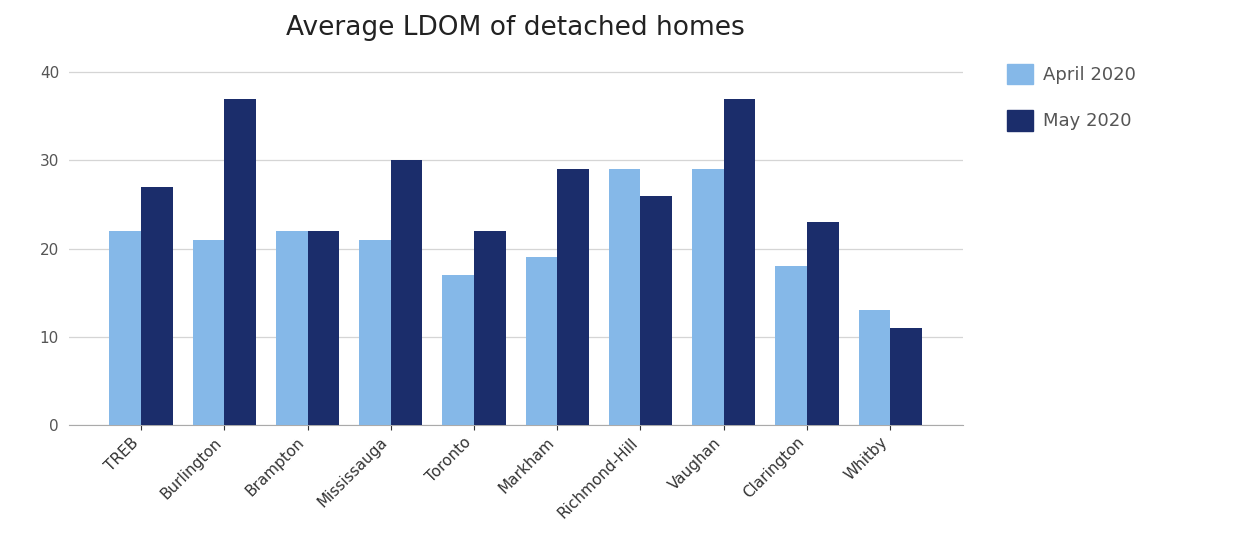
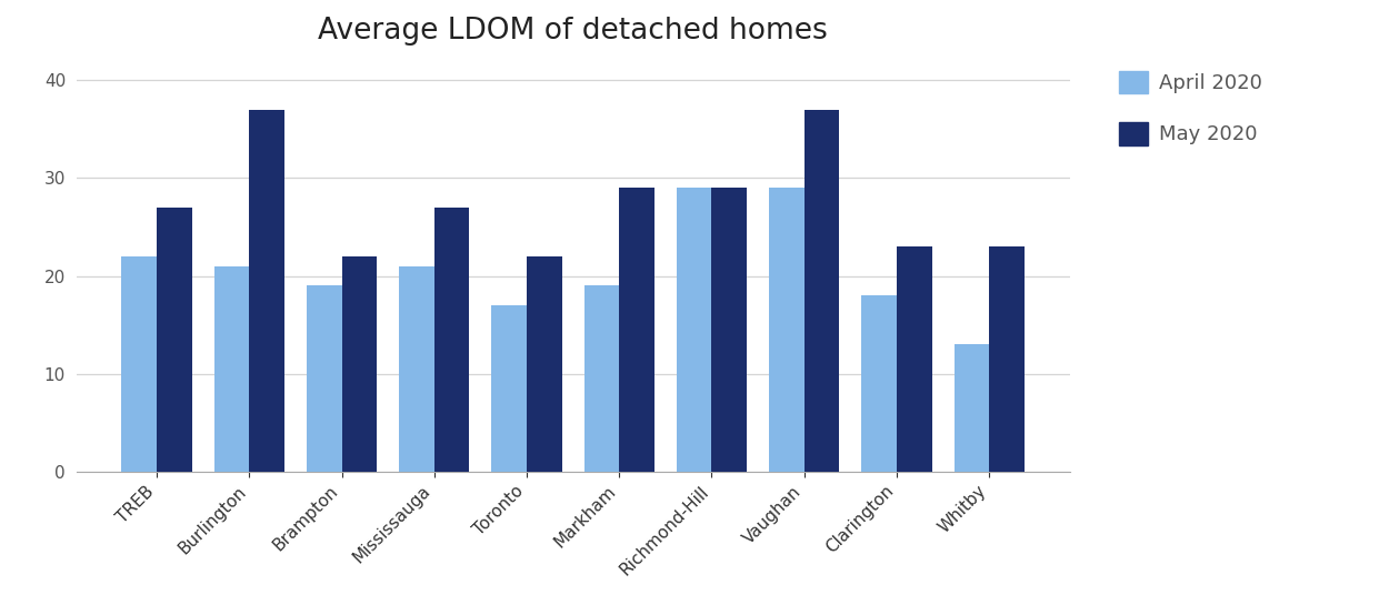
April 2020/Brampton: 22 -> 19
May 2020/Mississauga: 30 -> 27
May 2020/Richmond-Hill: 26 -> 29
May 2020/Whitby: 11 -> 23
